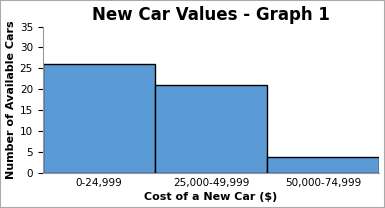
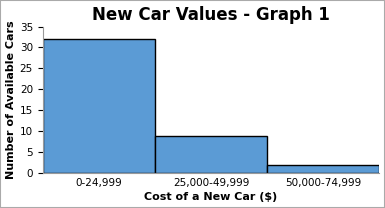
0-24,999: 26 -> 32
25,000-49,999: 21 -> 9
50,000-74,999: 4 -> 2
